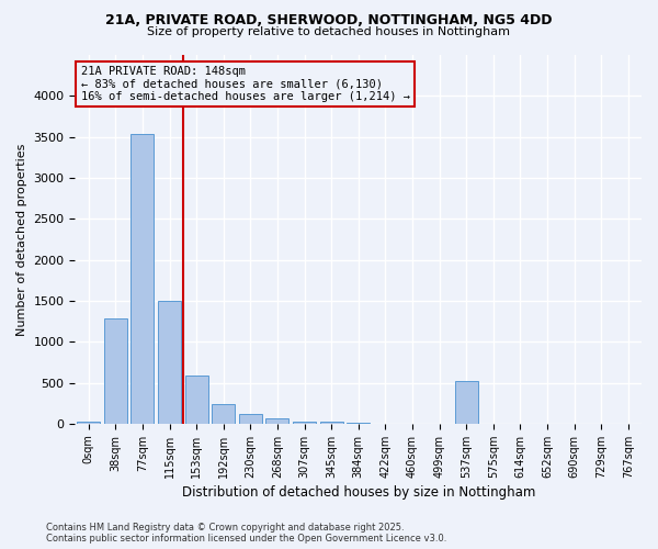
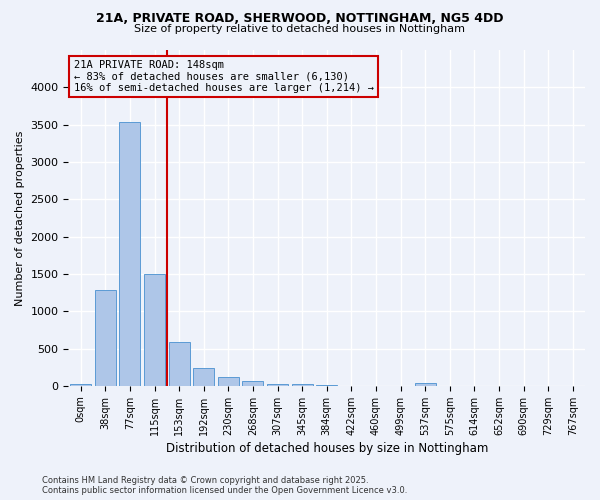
537sqm: 520 -> 40
